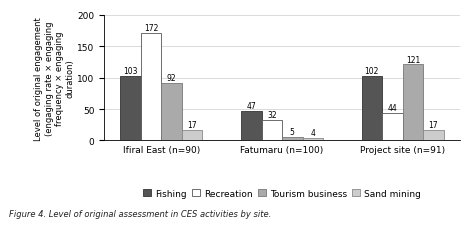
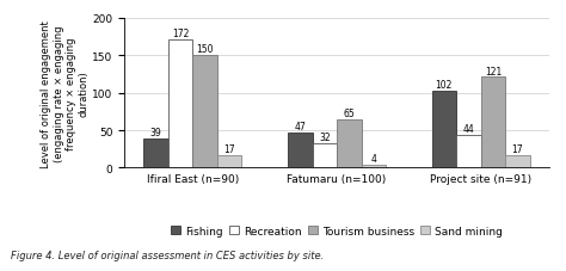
Fishing/Ifiral East (n=90): 103 -> 39
Tourism business/Ifiral East (n=90): 92 -> 150
Tourism business/Fatumaru (n=100): 5 -> 65
